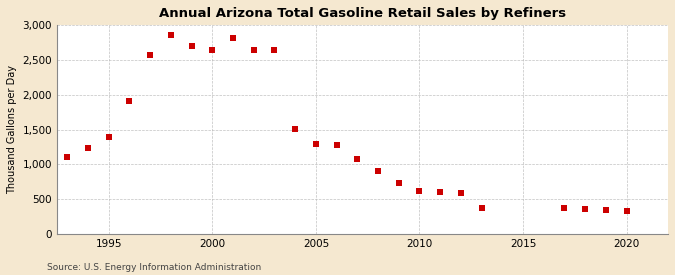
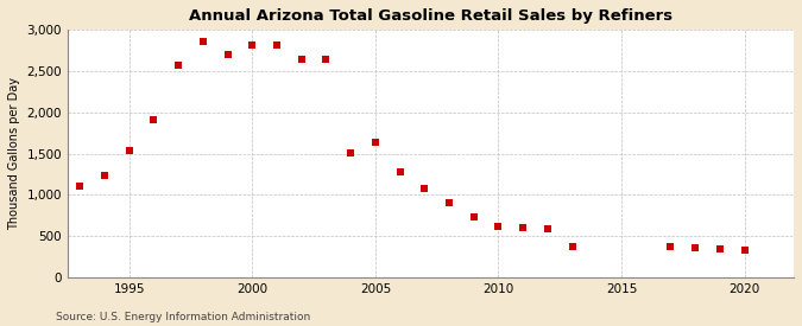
1995: 1,390 -> 1,540
2000: 2,640 -> 2,820
2005: 1,290 -> 1,640
